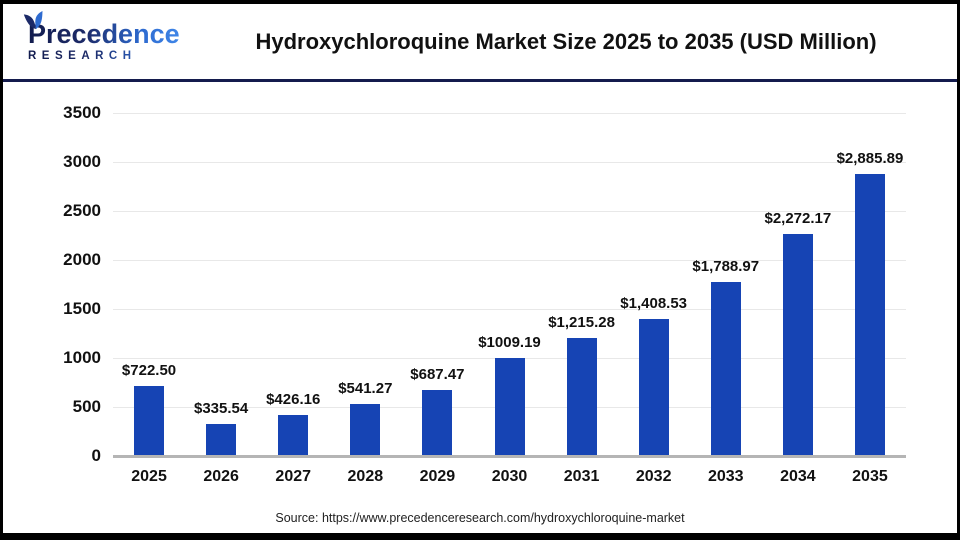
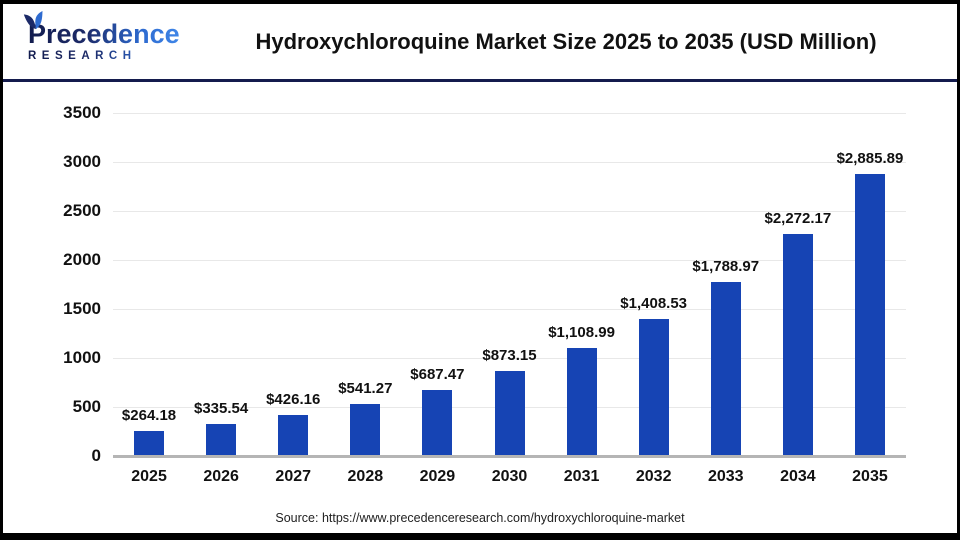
2025: $722.50 -> $264.18
2030: $1009.19 -> $873.15
2031: $1,215.28 -> $1,108.99
